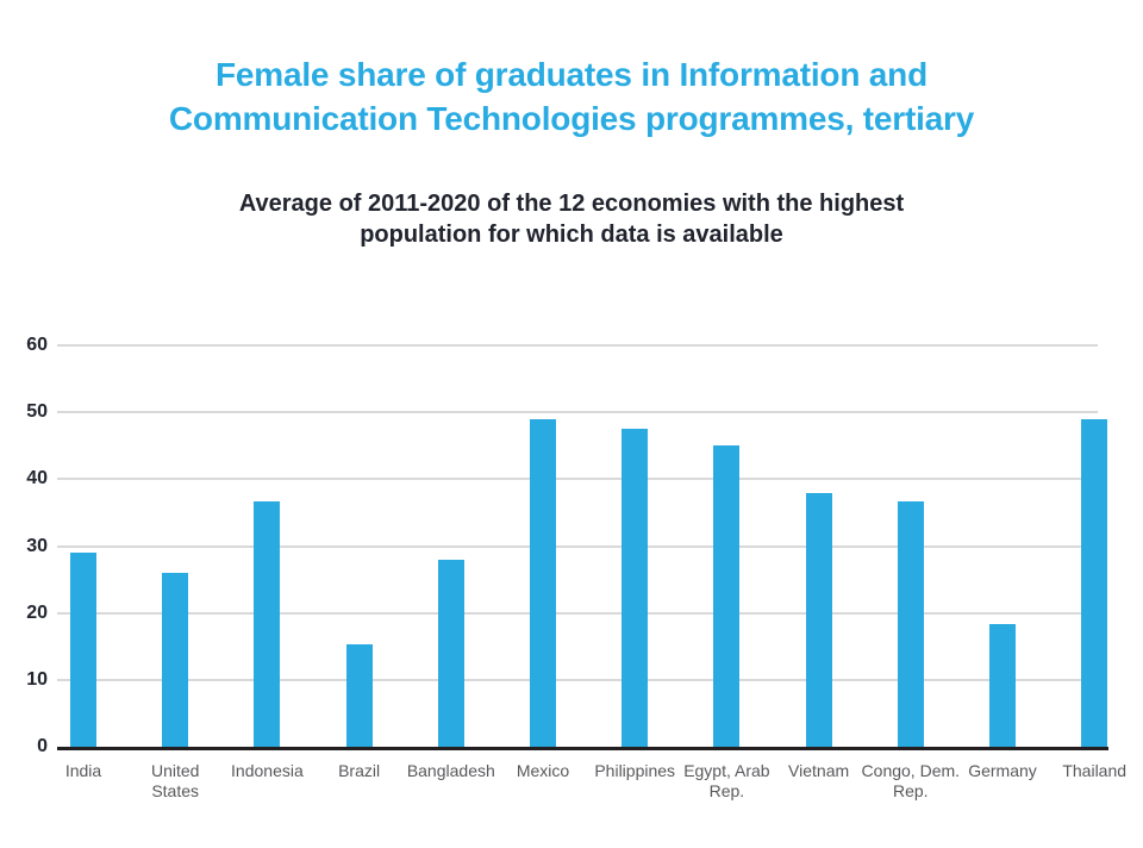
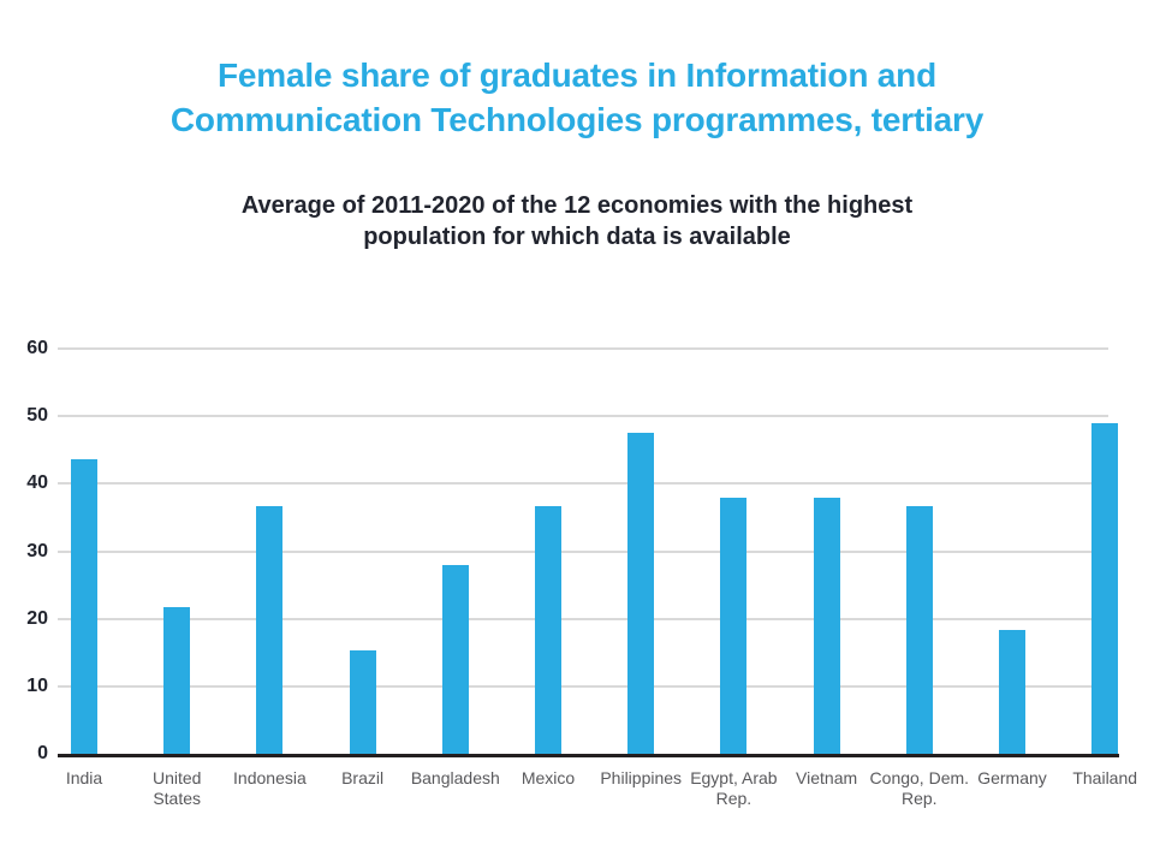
India: 29 -> 44
United States: 26 -> 22
Mexico: 49 -> 37
Egypt, Arab Rep.: 45 -> 38
